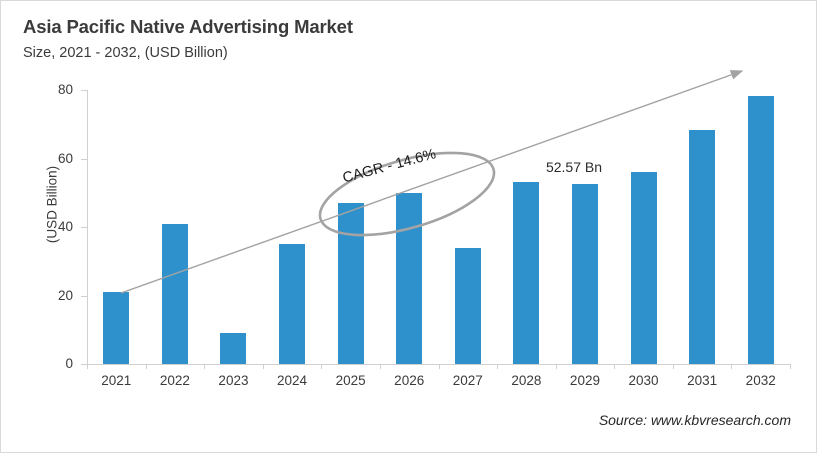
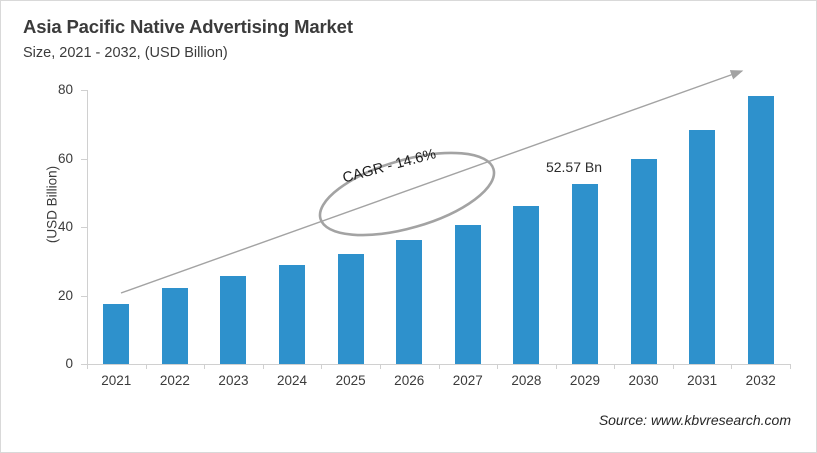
2021: 21 -> 18
2022: 41 -> 22
2023: 9 -> 26
2024: 35 -> 29
2025: 47 -> 32
2026: 50 -> 36
2027: 34 -> 41
2028: 53 -> 46
2030: 56 -> 60
